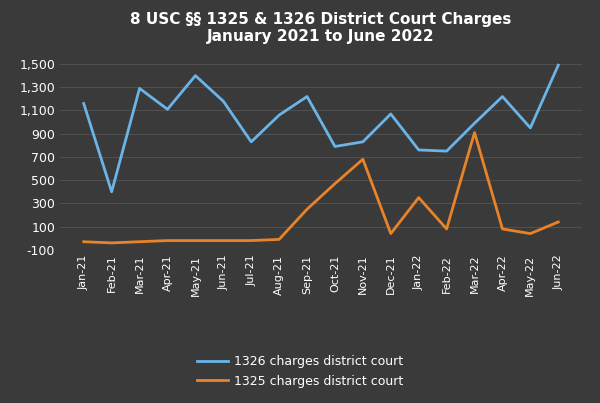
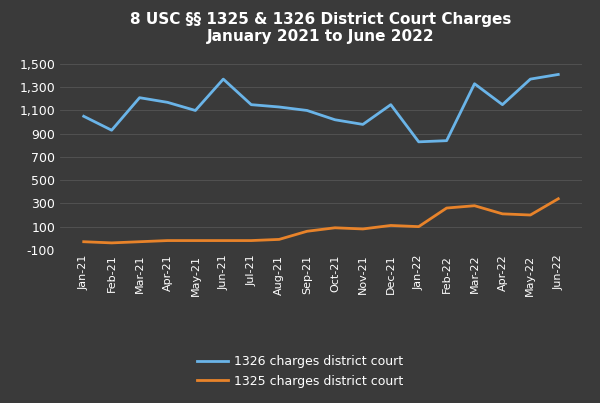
1326 charges district court/Jan-21: 1,160 -> 1,050
1326 charges district court/Feb-21: 400 -> 930
1326 charges district court/Mar-21: 1,290 -> 1,210
1326 charges district court/Apr-21: 1,110 -> 1,170
1326 charges district court/May-21: 1,400 -> 1,100
1326 charges district court/Jun-21: 1,180 -> 1,370
1326 charges district court/Jul-21: 830 -> 1,150
1326 charges district court/Aug-21: 1,060 -> 1,130
1326 charges district court/Sep-21: 1,220 -> 1,100
1325 charges district court/Sep-21: 250 -> 60
1326 charges district court/Oct-21: 790 -> 1,020
1325 charges district court/Oct-21: 470 -> 90
1326 charges district court/Nov-21: 830 -> 980
1325 charges district court/Nov-21: 680 -> 80
1326 charges district court/Dec-21: 1,070 -> 1,150
1325 charges district court/Dec-21: 40 -> 110
1326 charges district court/Jan-22: 760 -> 830
1325 charges district court/Jan-22: 350 -> 100
1326 charges district court/Feb-22: 750 -> 840
1325 charges district court/Feb-22: 80 -> 260
1326 charges district court/Mar-22: 990 -> 1,330
1325 charges district court/Mar-22: 910 -> 280
1326 charges district court/Apr-22: 1,220 -> 1,150
1325 charges district court/Apr-22: 80 -> 210
1326 charges district court/May-22: 950 -> 1,370
1325 charges district court/May-22: 40 -> 200
1326 charges district court/Jun-22: 1,490 -> 1,410
1325 charges district court/Jun-22: 140 -> 340
